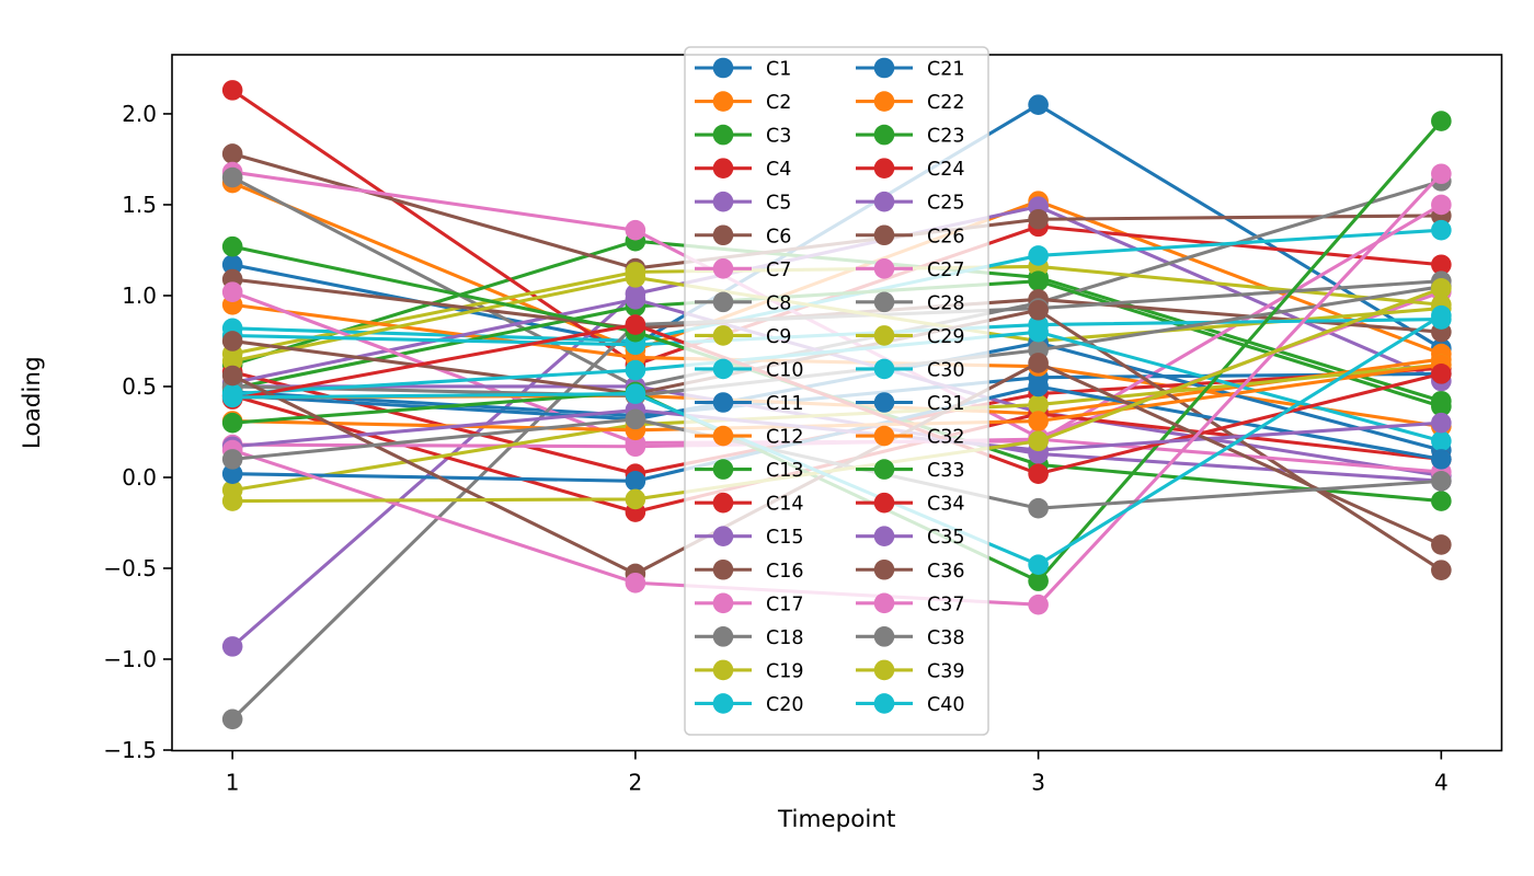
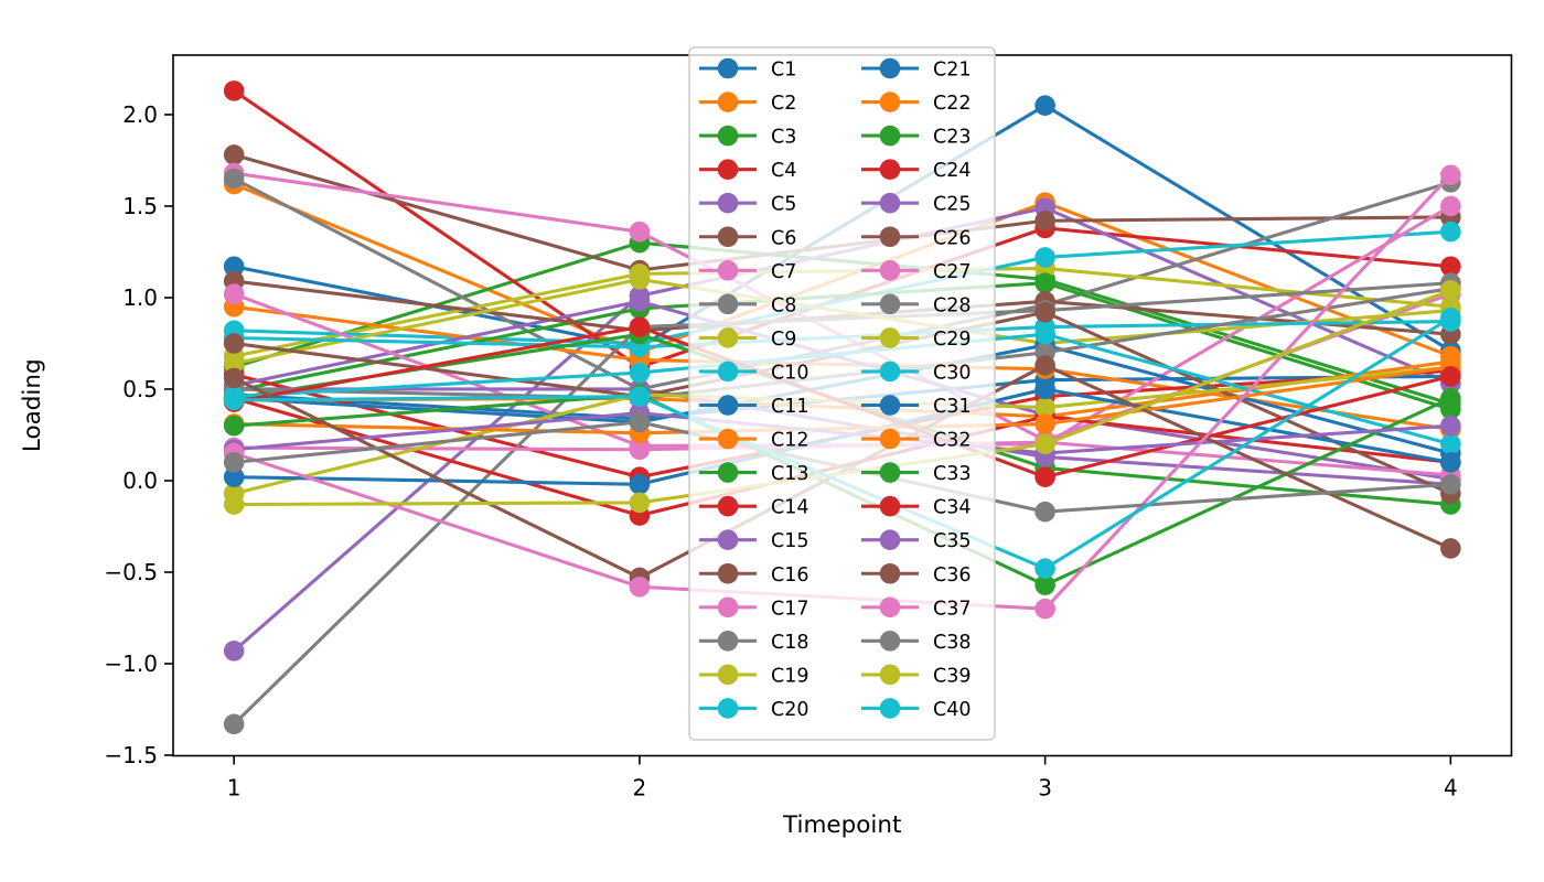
C23/1: 1.27 -> 0.45
C29/2: 0.29 -> 0.47
C26/4: -0.51 -> -0.07
C33/4: 1.96 -> 0.45
